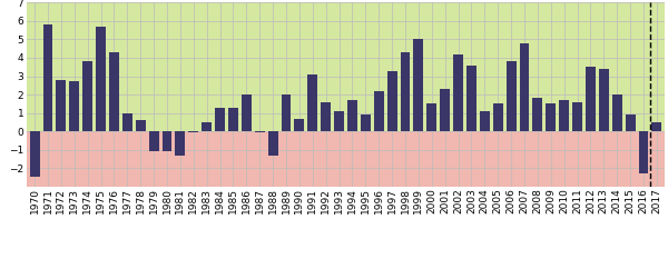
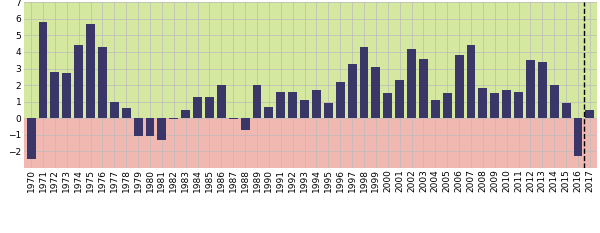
1974: 3.8 -> 4.4
1988: -1.3 -> -0.7
1991: 3.1 -> 1.6
1999: 5.0 -> 3.1
2007: 4.8 -> 4.4
